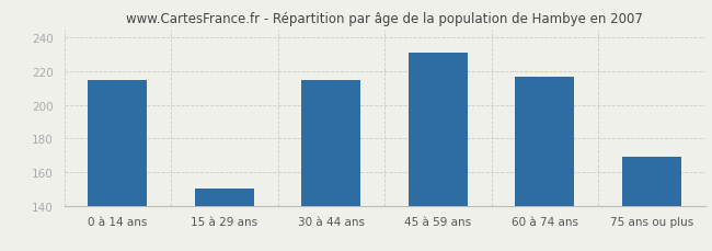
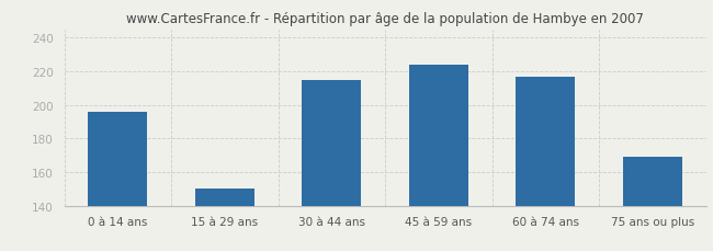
0 à 14 ans: 215 -> 196
45 à 59 ans: 231 -> 224
